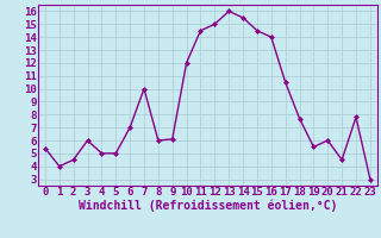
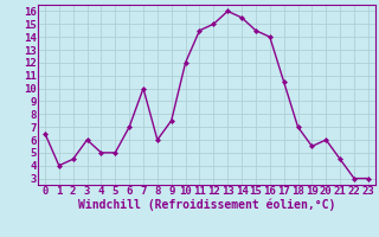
0: 5.4 -> 6.5
9: 6.1 -> 7.5
18: 7.7 -> 7.0
22: 7.8 -> 3.0
